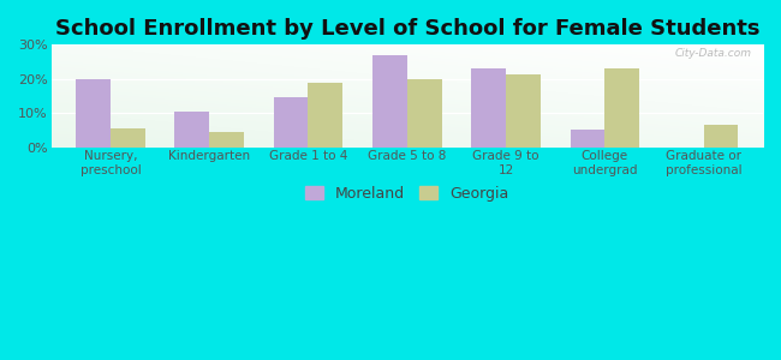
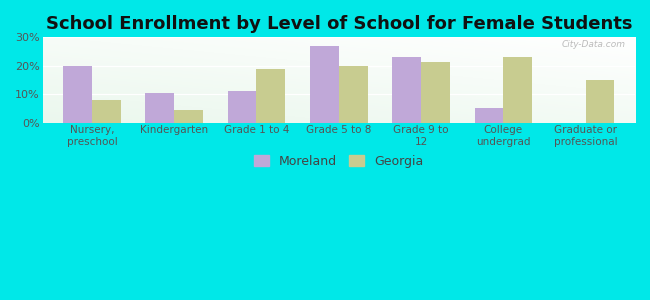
Georgia/Nursery, preschool: 5.5% -> 8.0%
Moreland/Grade 1 to 4: 14.5% -> 11.0%
Georgia/Graduate or professional: 6.5% -> 15.0%
